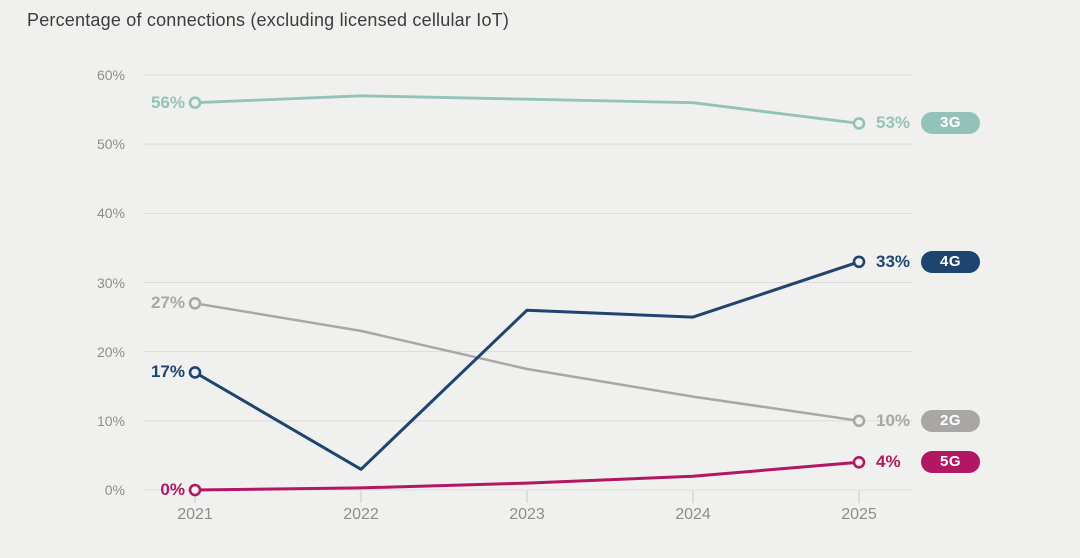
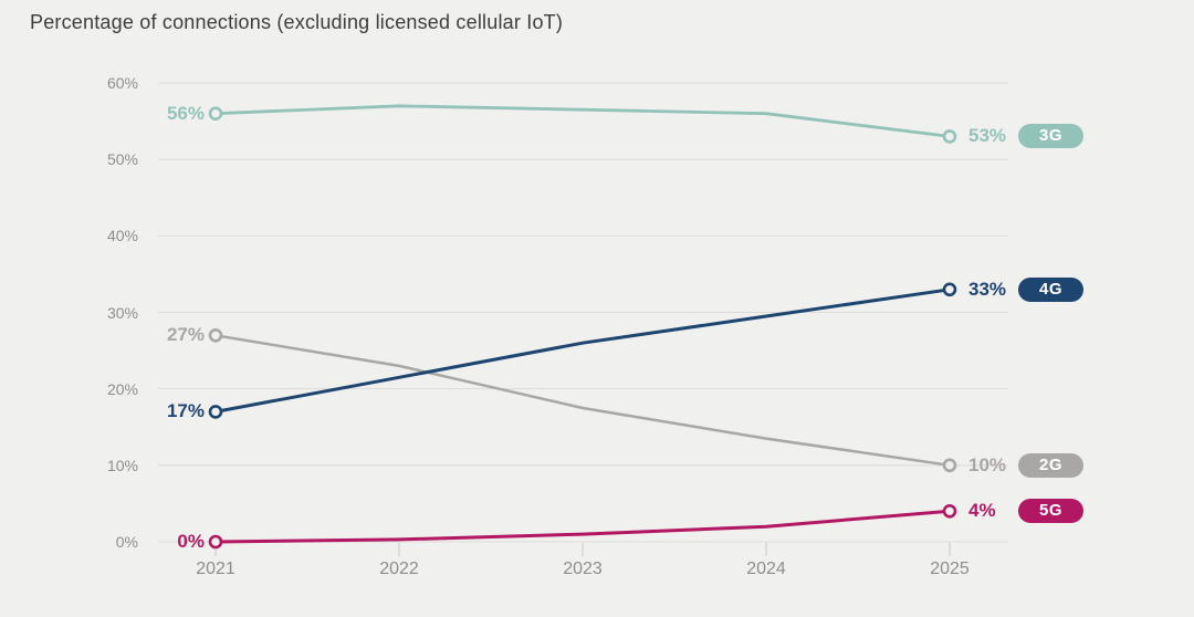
4G/2022: 3% -> 22%
4G/2024: 25% -> 30%
